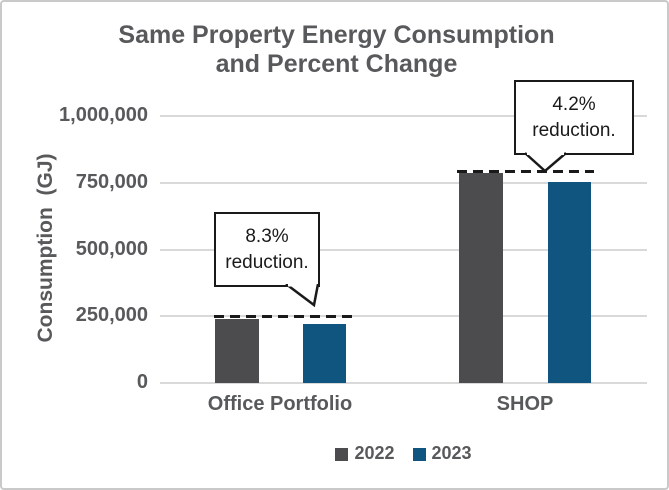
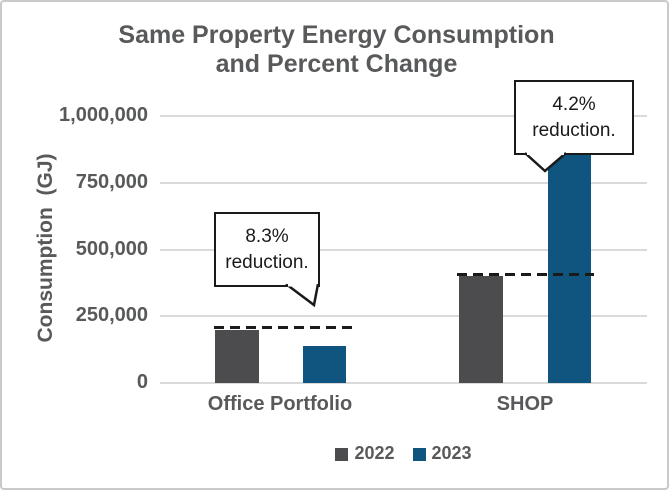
2022/Office Portfolio: 240000 -> 200000
2023/Office Portfolio: 220000 -> 140000
2022/SHOP: 780000 -> 400000
2023/SHOP: 750000 -> 890000
